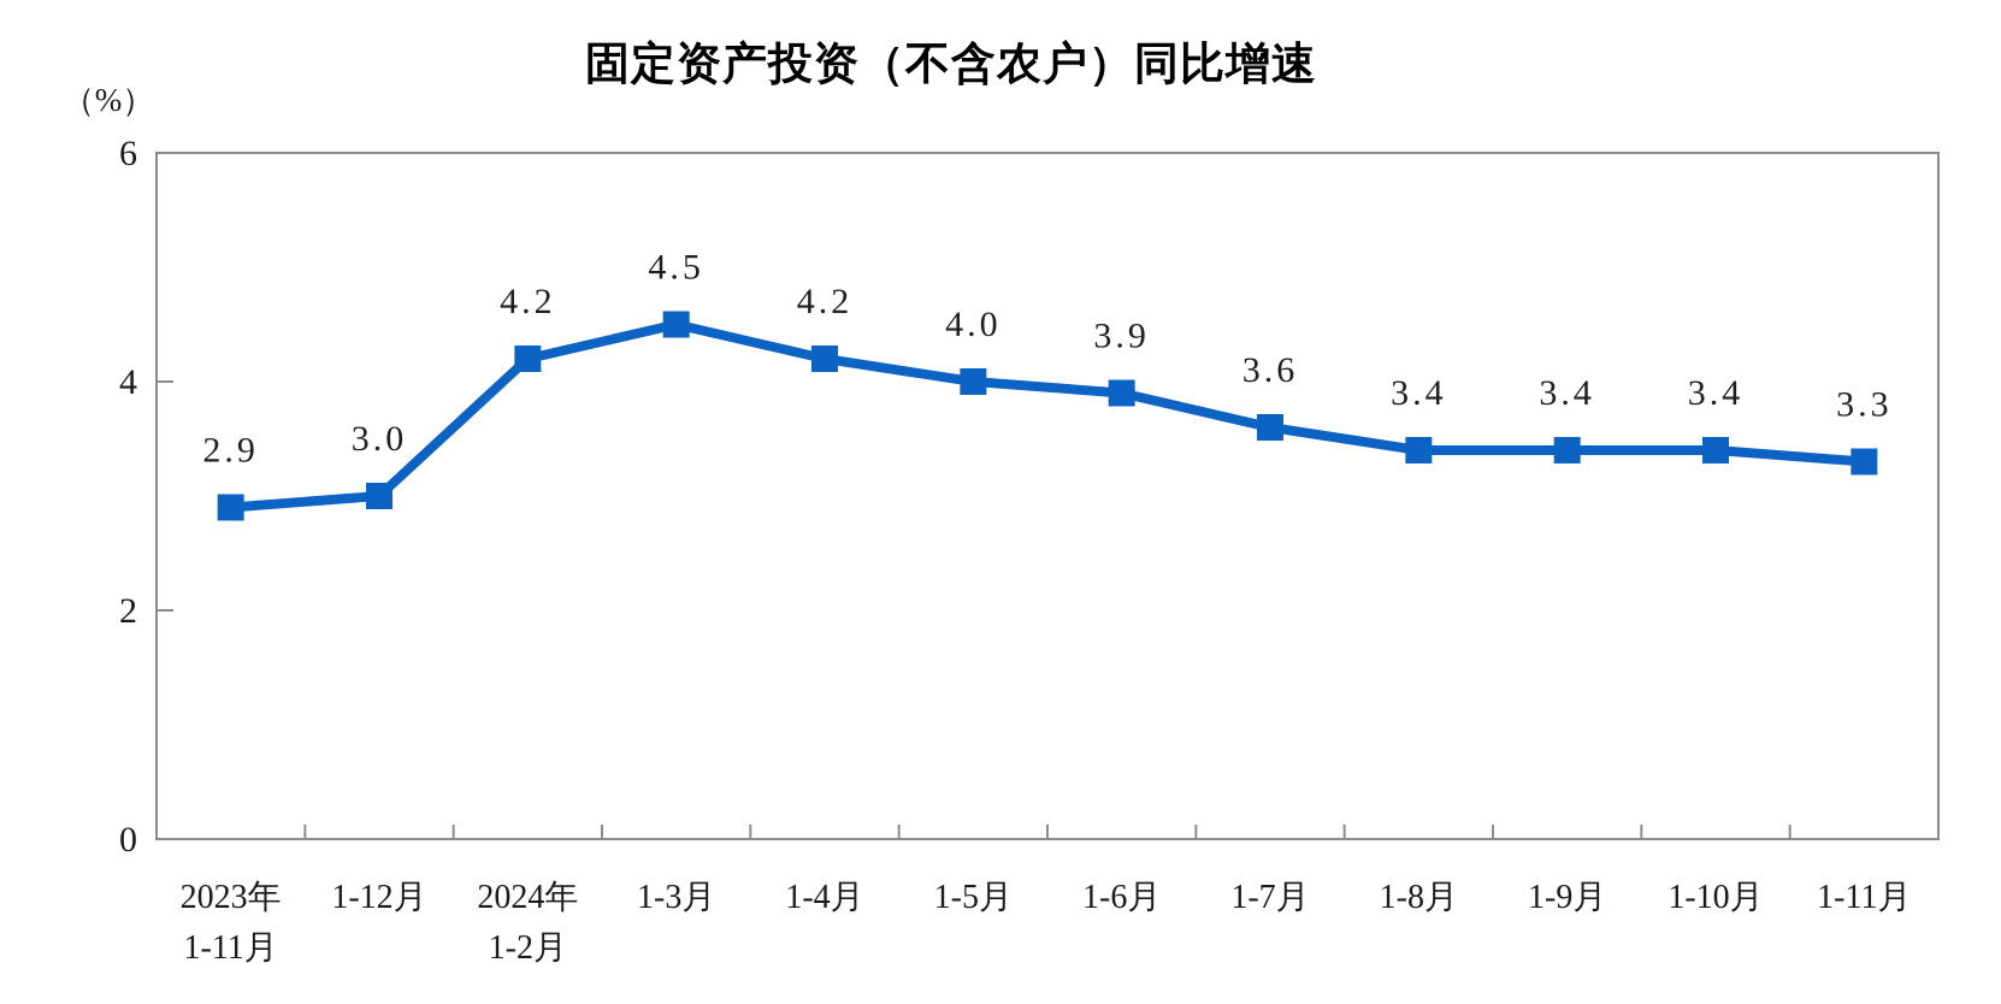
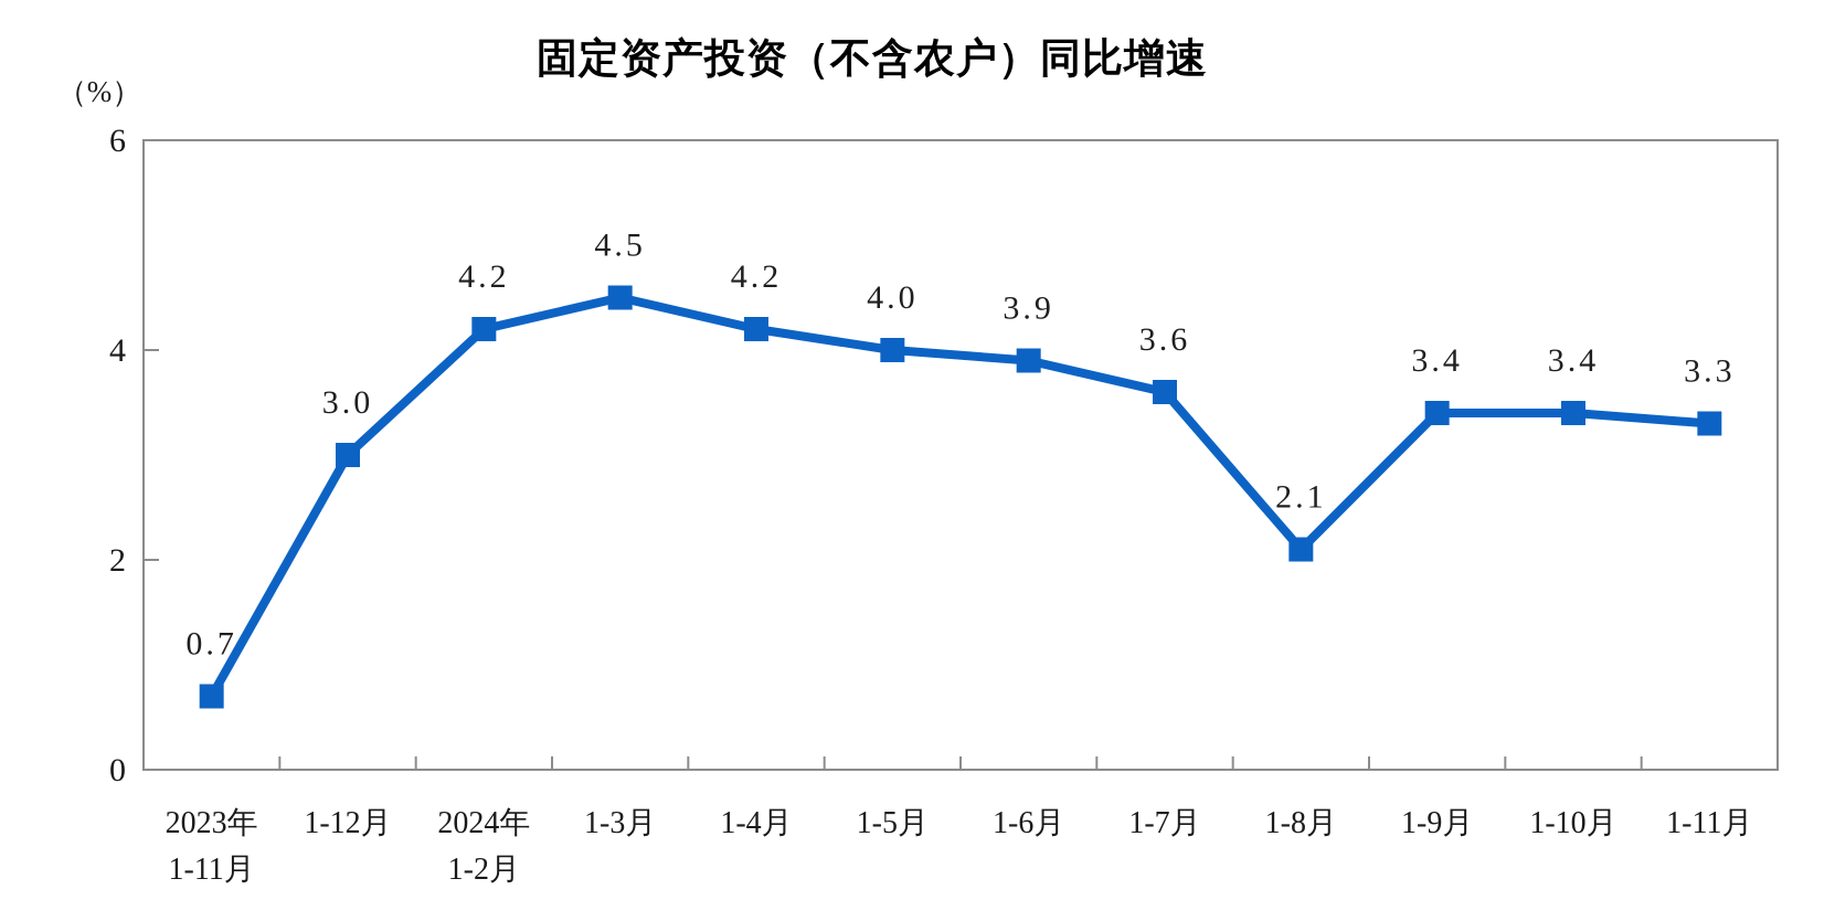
2023年 1-11月: 2.9 -> 0.7
1-8月: 3.4 -> 2.1
